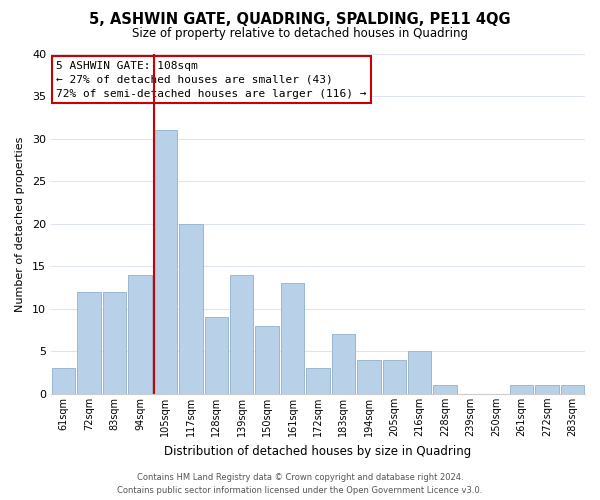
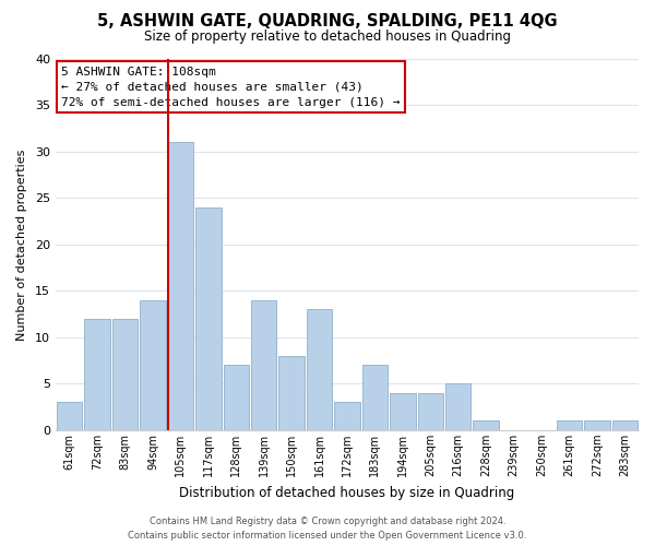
117sqm: 20 -> 24
128sqm: 9 -> 7
